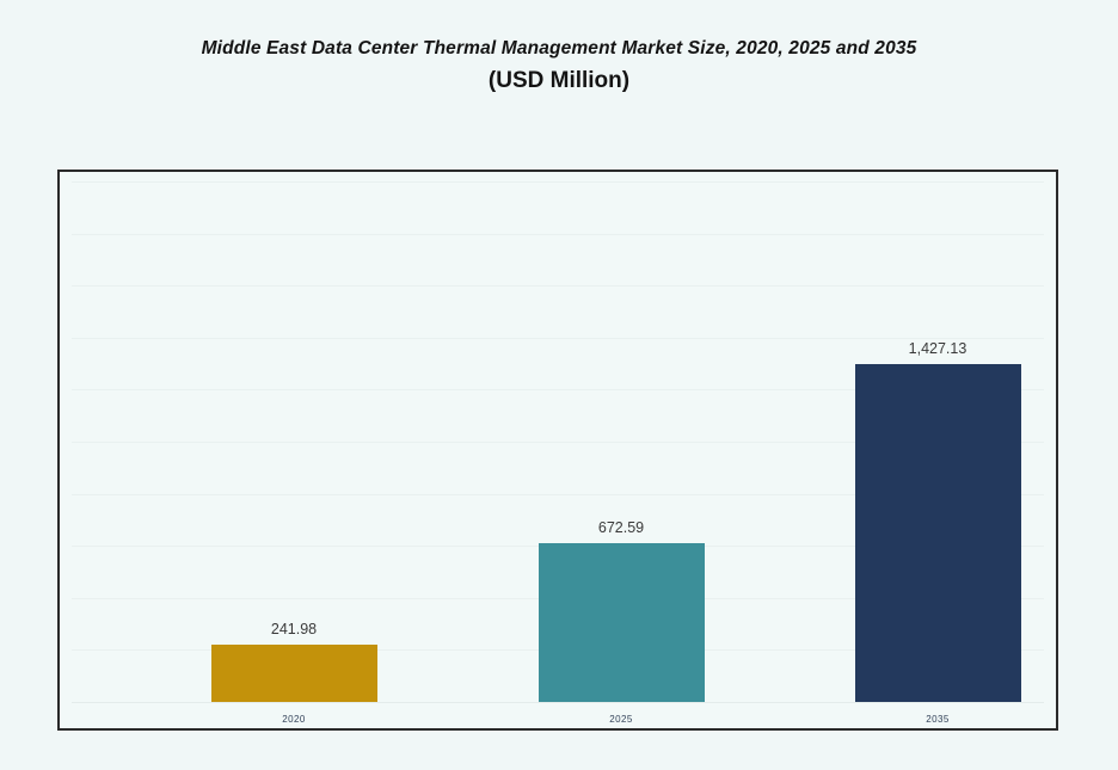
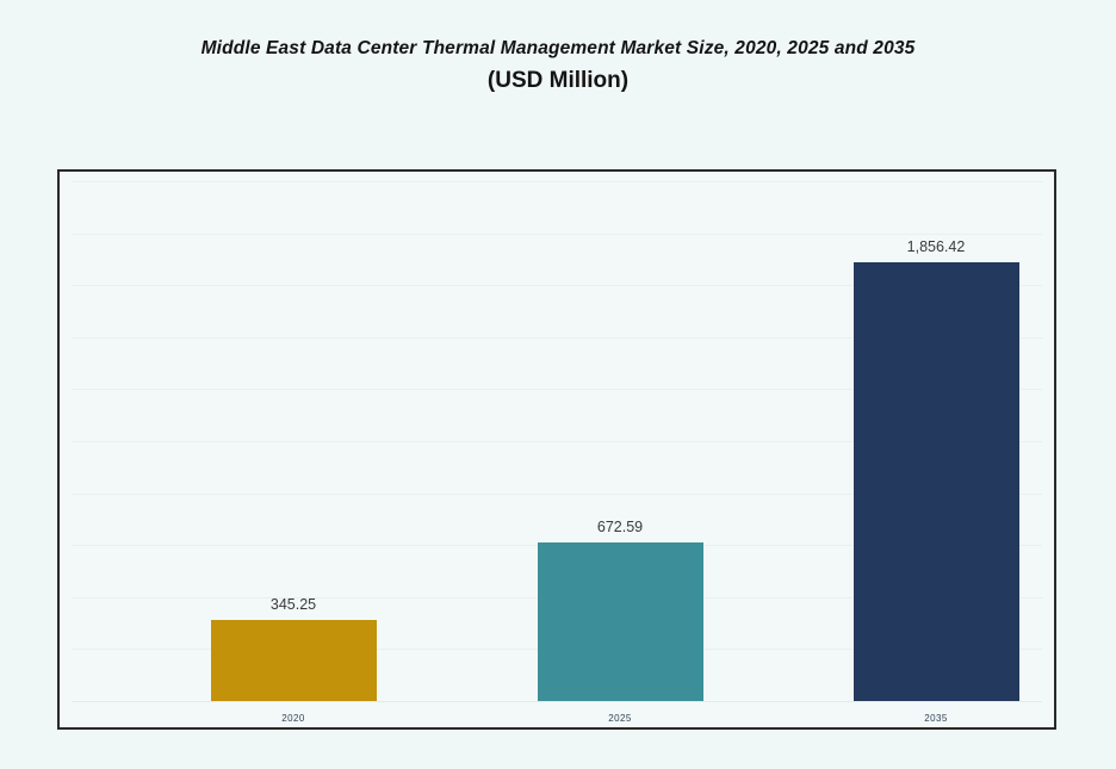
2020: 241.98 -> 345.25
2035: 1,427.13 -> 1,856.42
